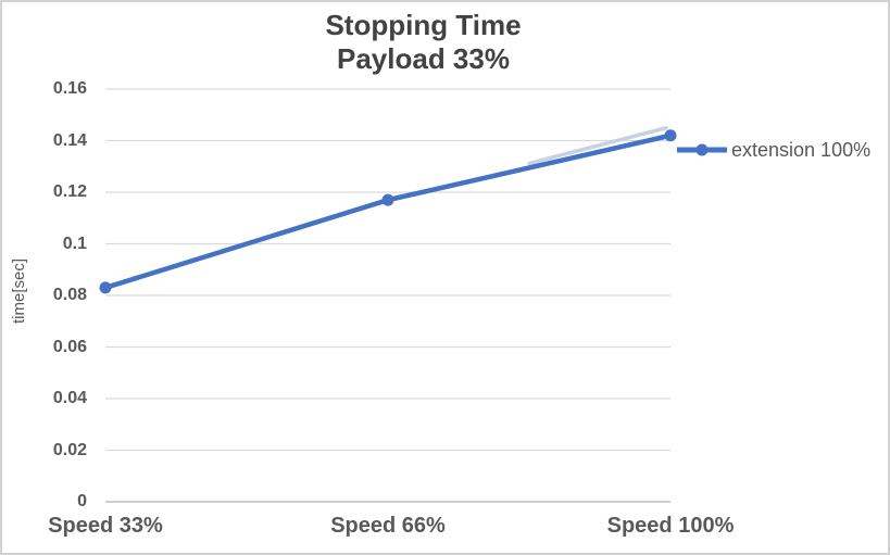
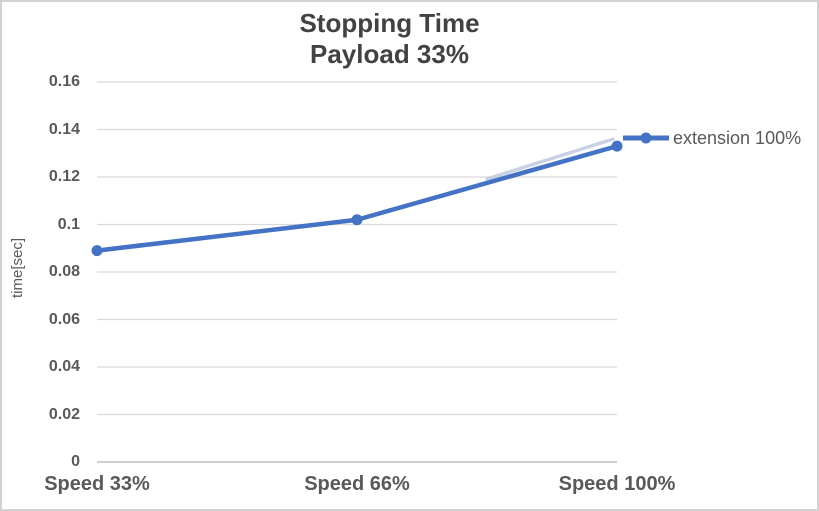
Speed 33%: 0.083 -> 0.089
Speed 66%: 0.117 -> 0.102
Speed 100%: 0.142 -> 0.133
